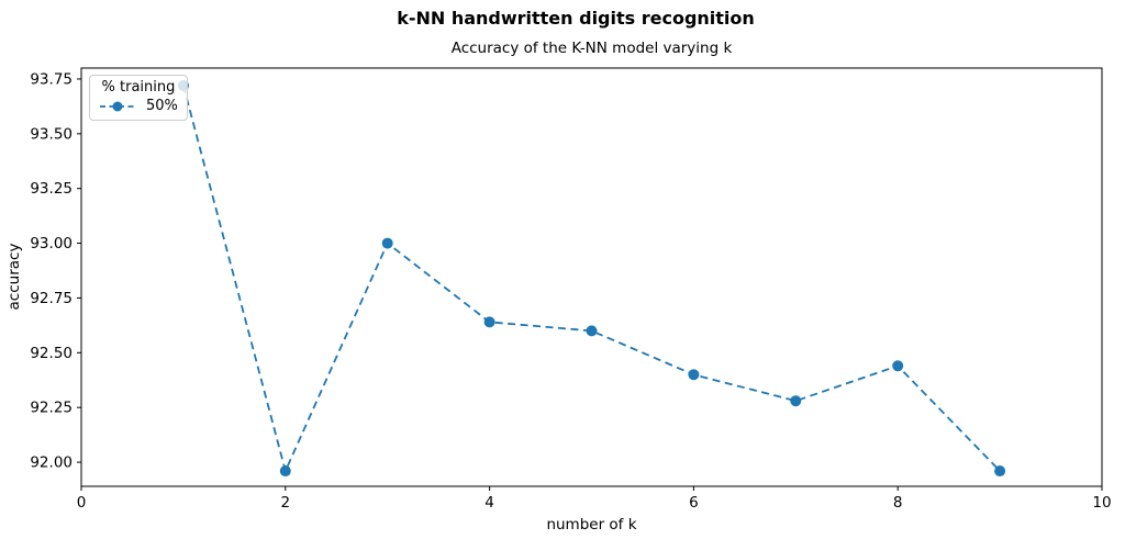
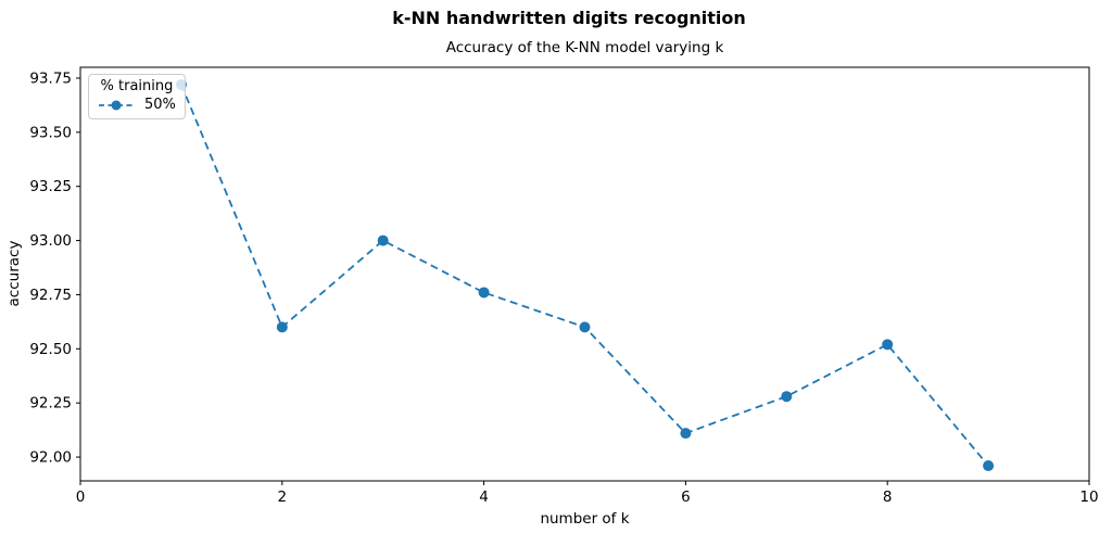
2: 91.96 -> 92.60
4: 92.64 -> 92.76
6: 92.40 -> 92.11
8: 92.44 -> 92.52
